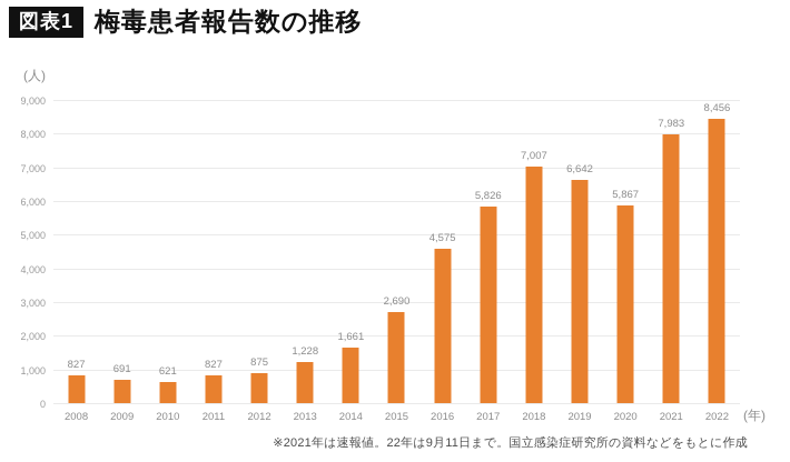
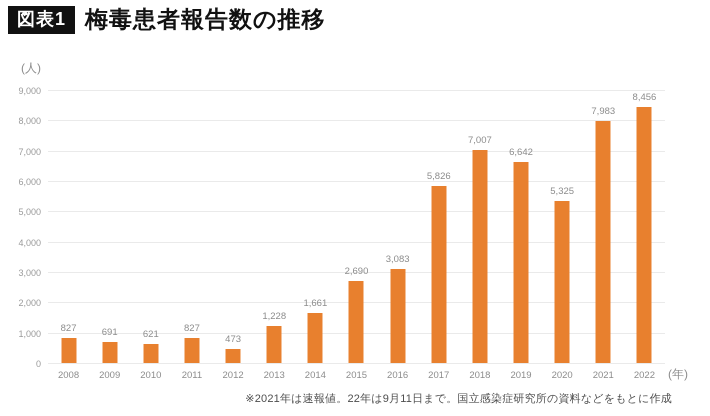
2012: 875 -> 473
2016: 4,575 -> 3,083
2020: 5,867 -> 5,325
